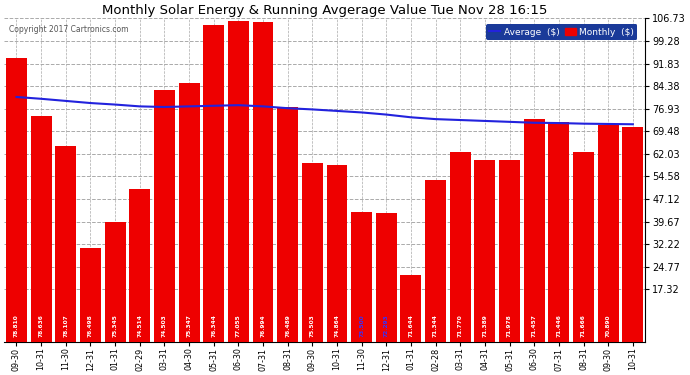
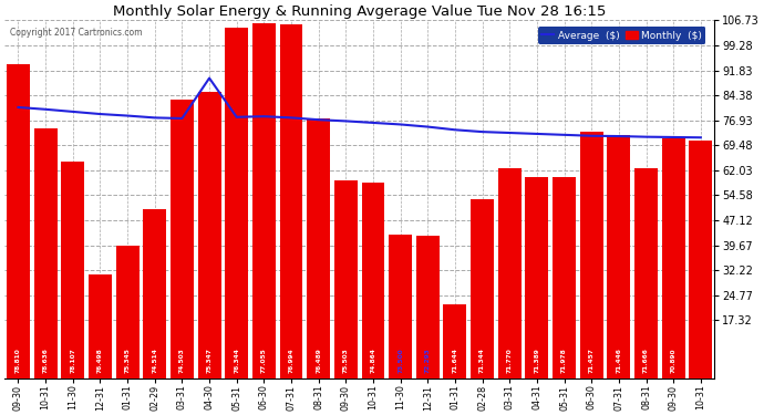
Average ($)/04-30: 77.7 -> 89.5
